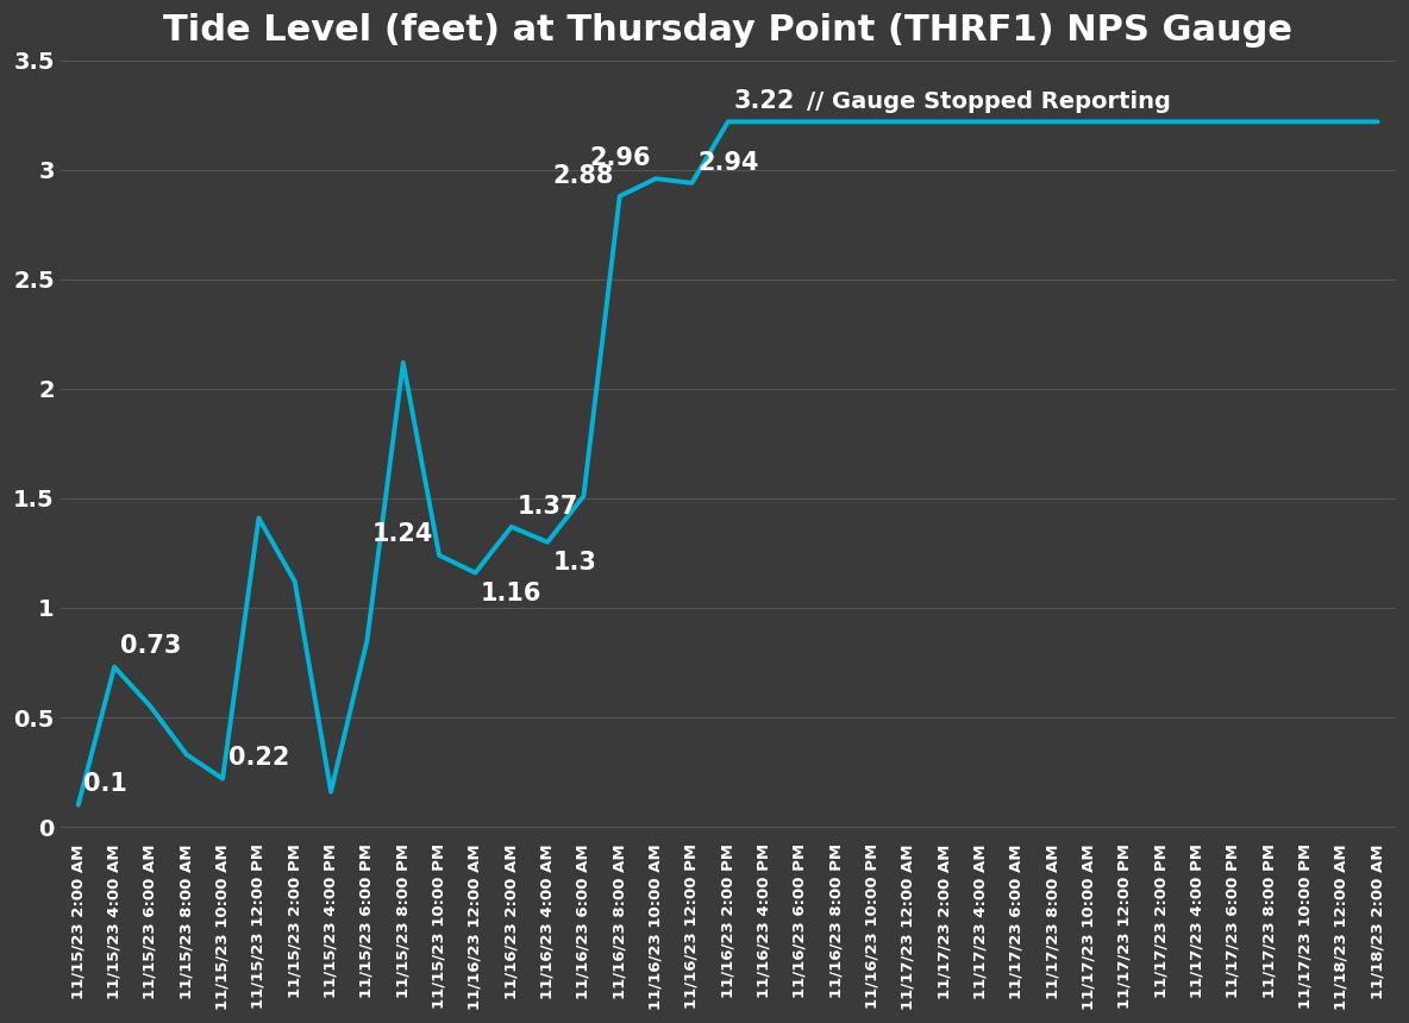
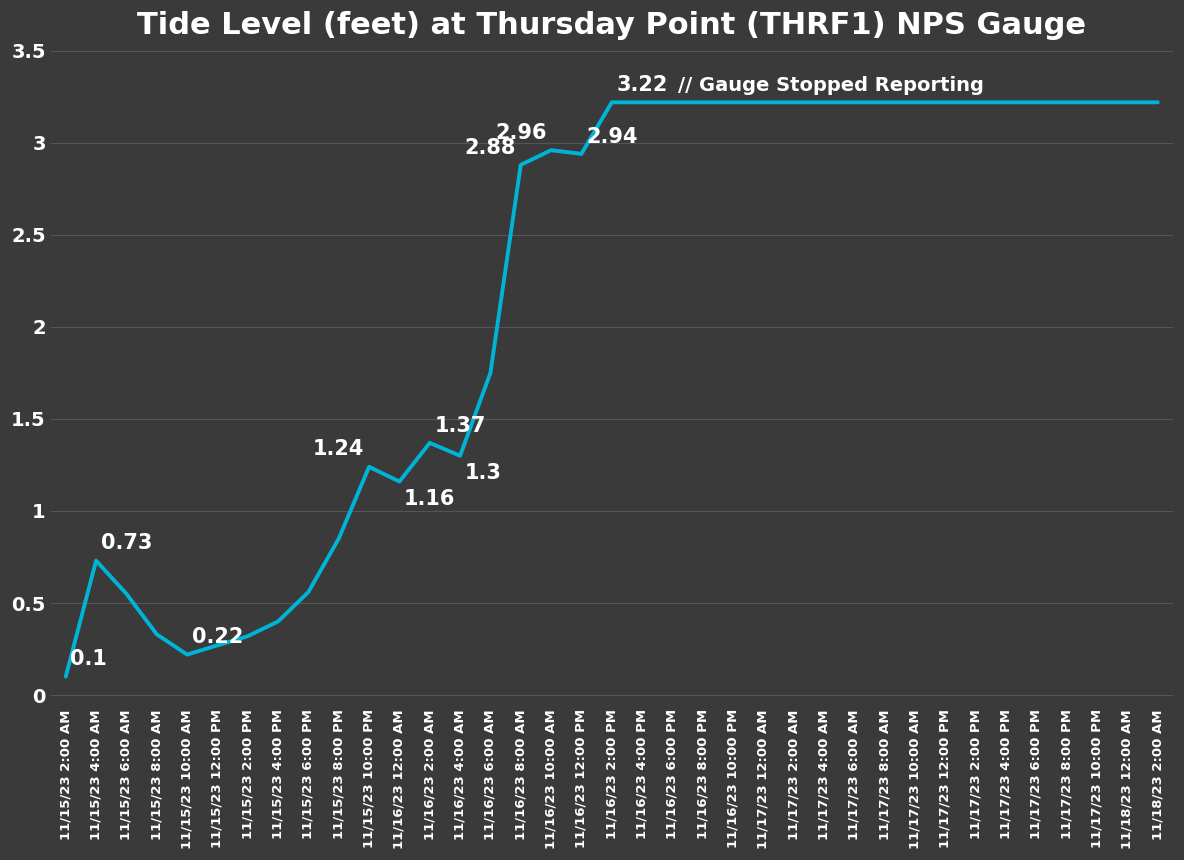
11/15/23 12:00 PM: 1.41 -> 0.27
11/15/23 2:00 PM: 1.12 -> 0.32
11/15/23 4:00 PM: 0.16 -> 0.40
11/15/23 6:00 PM: 0.85 -> 0.56
11/15/23 8:00 PM: 2.12 -> 0.85
11/16/23 6:00 AM: 1.51 -> 1.75
